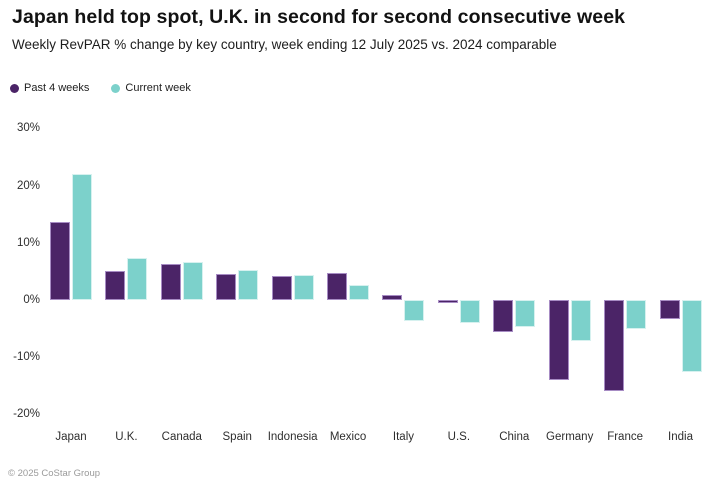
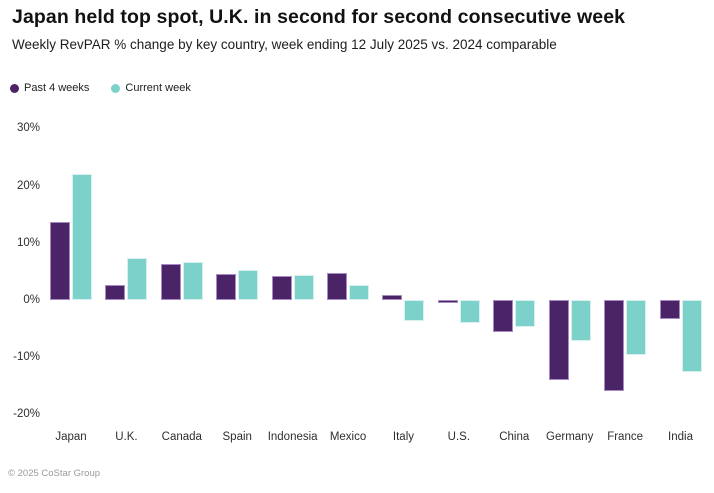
Past 4 weeks/U.K.: 5% -> 3%
Current week/France: -5% -> -10%
